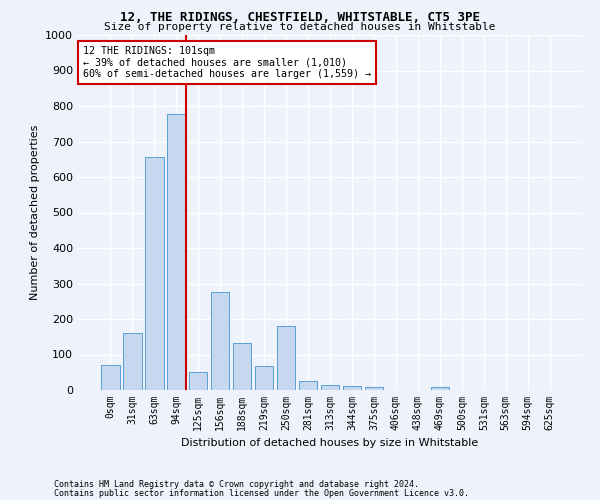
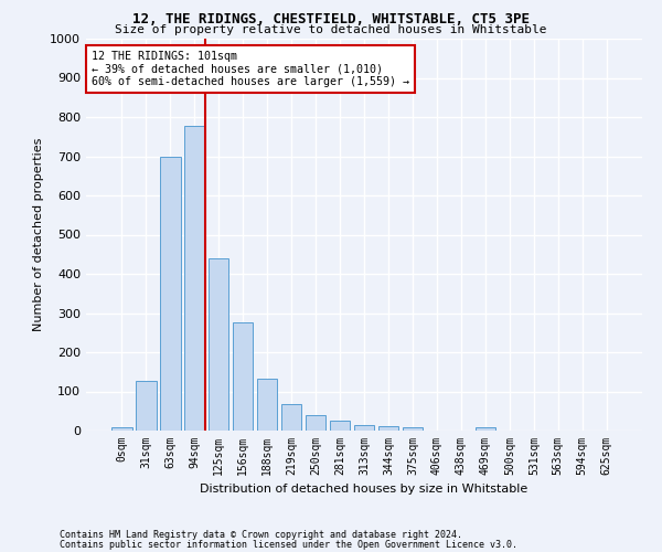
0sqm: 70 -> 8
31sqm: 160 -> 128
63sqm: 655 -> 700
125sqm: 50 -> 440
250sqm: 180 -> 40
